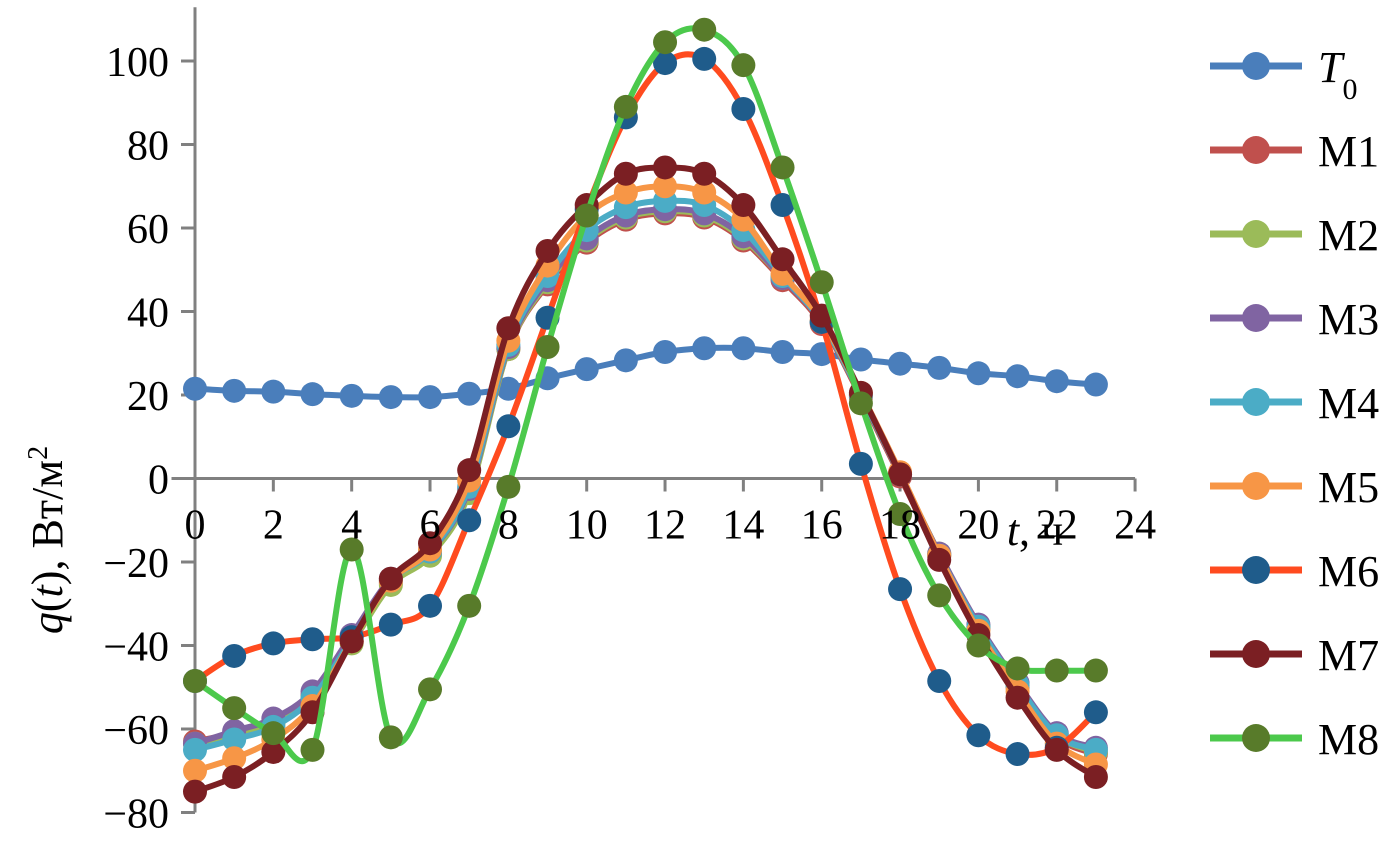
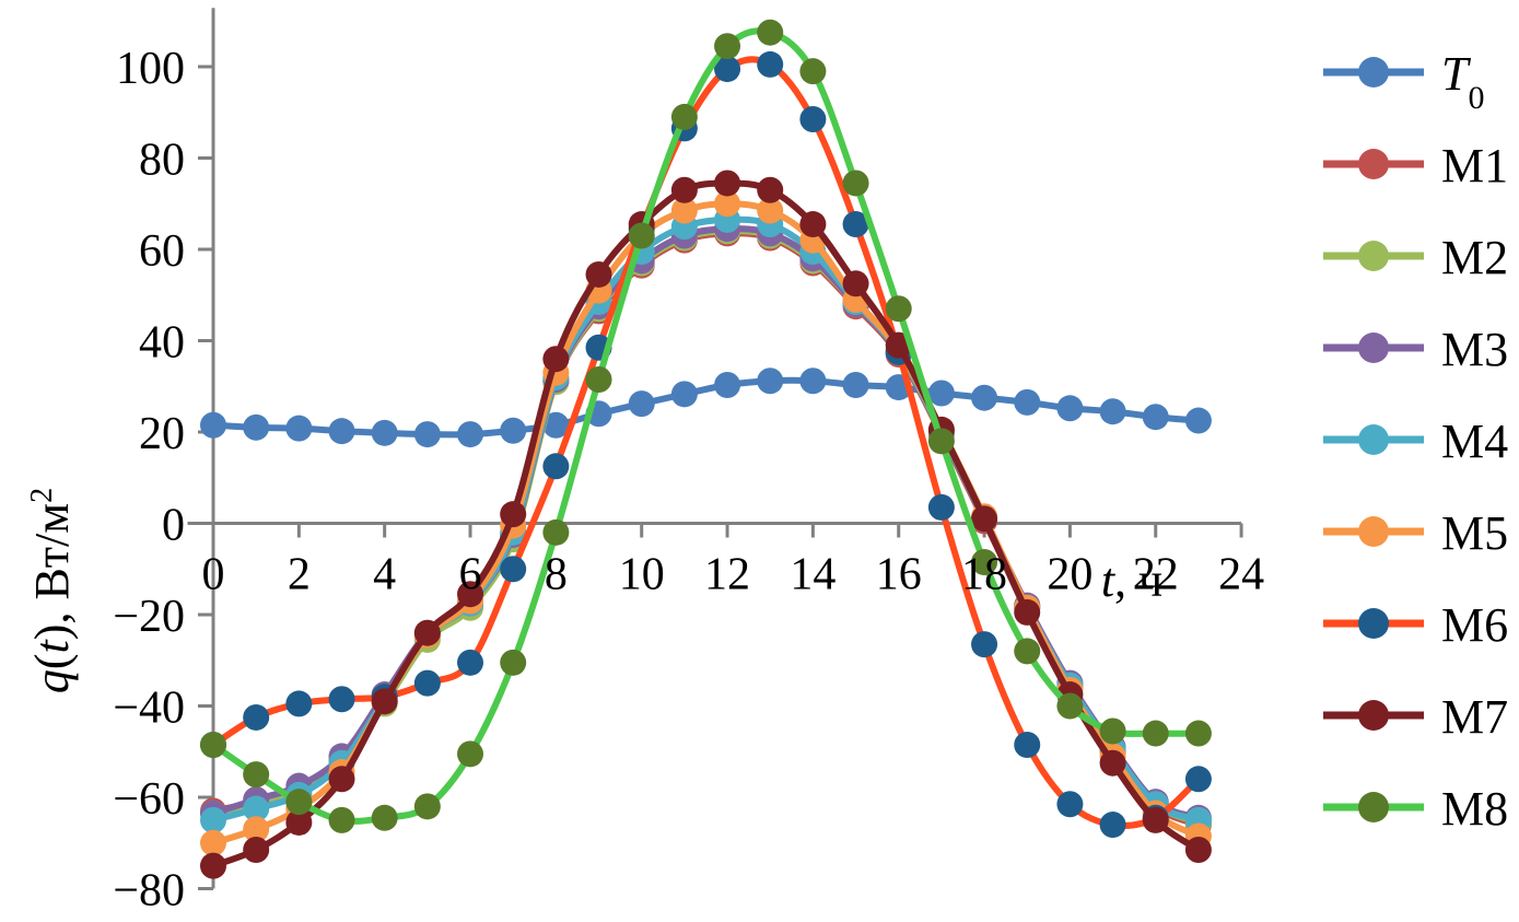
M8/4: -17 -> -64
